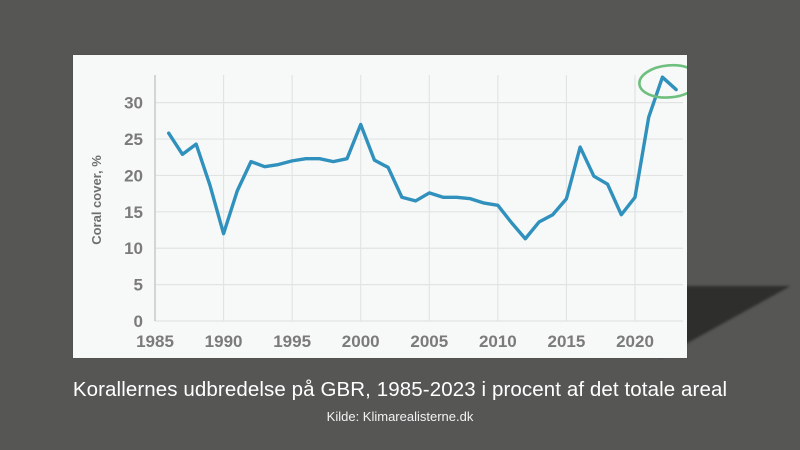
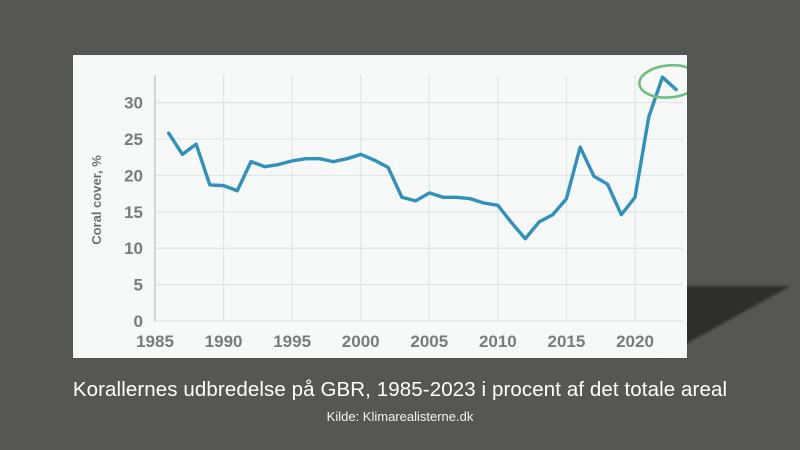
1990: 12 -> 19
2000: 27 -> 23
